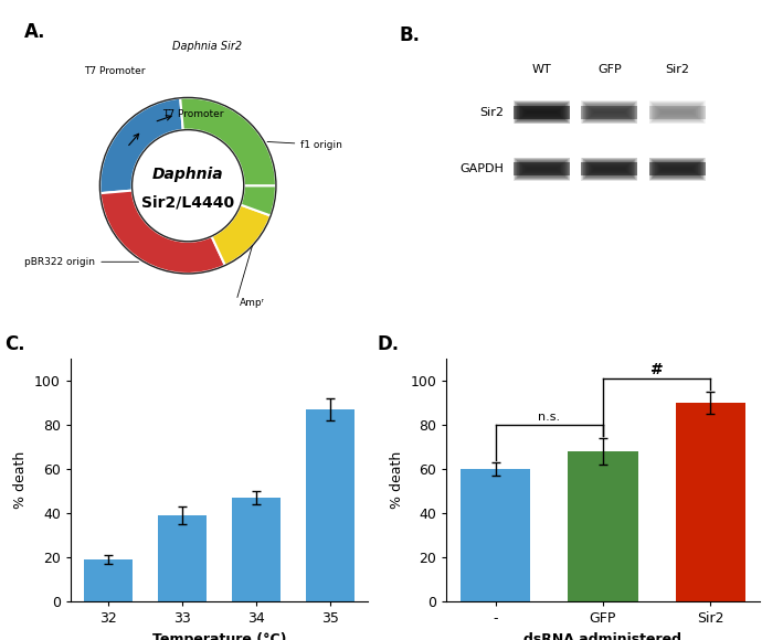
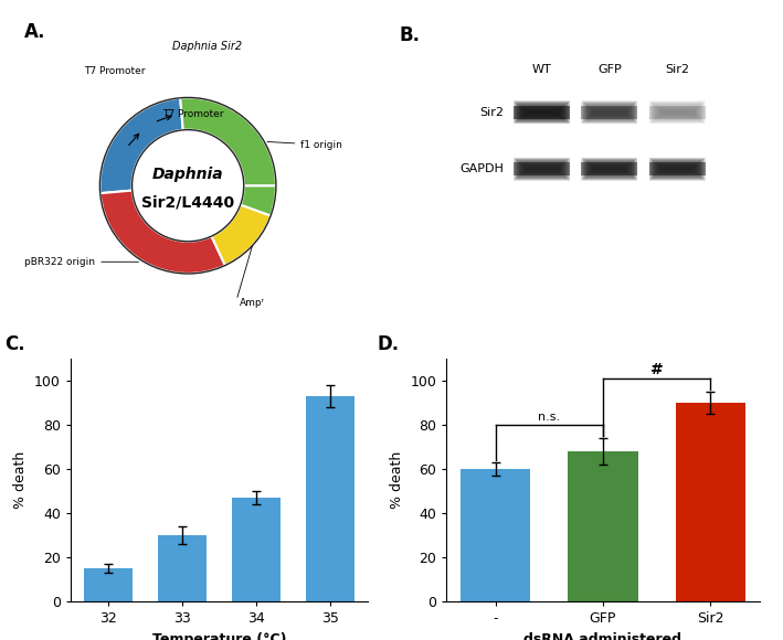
32: 19 -> 15
33: 39 -> 30
35: 87 -> 93
